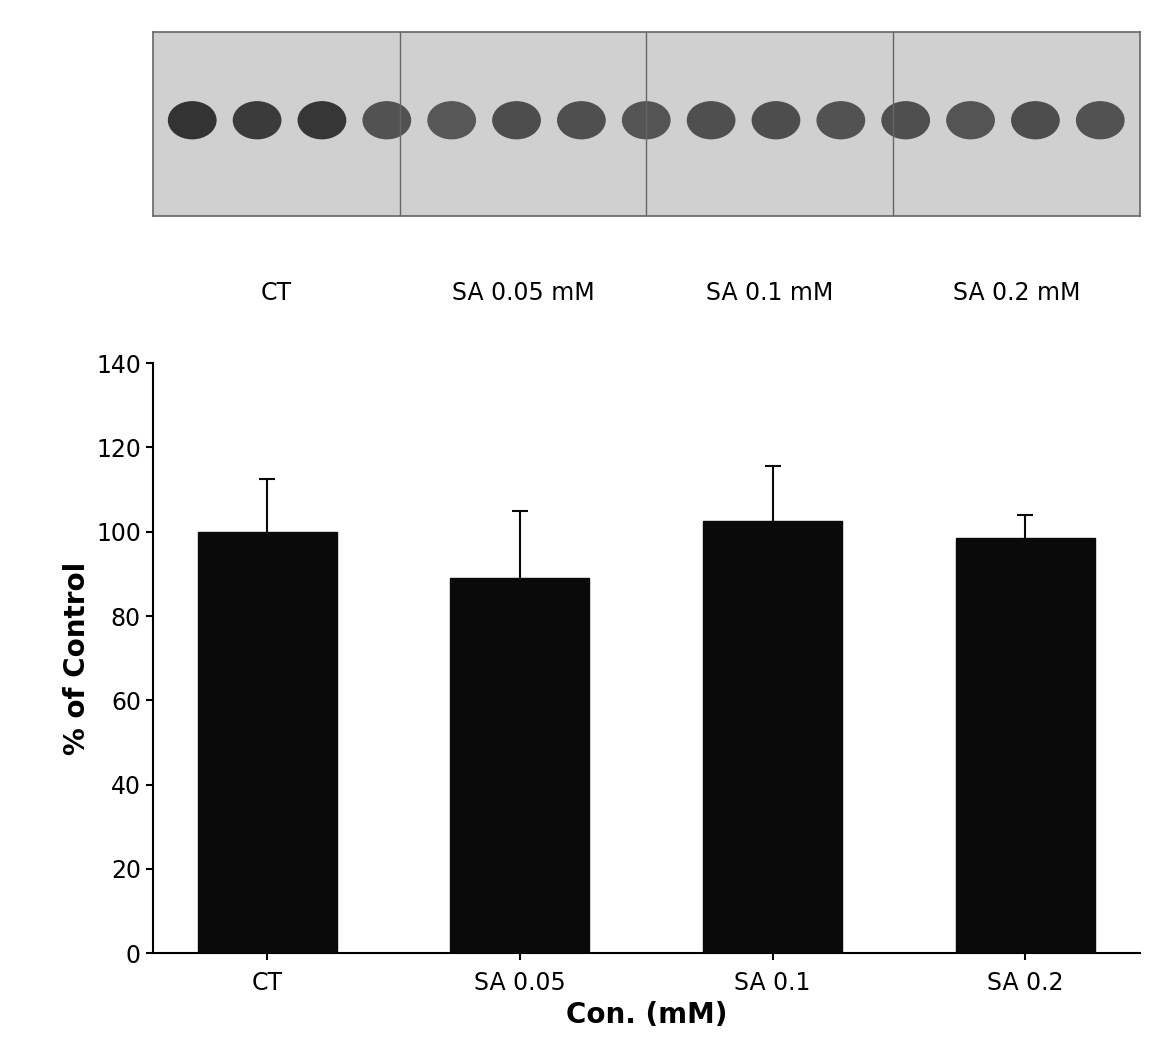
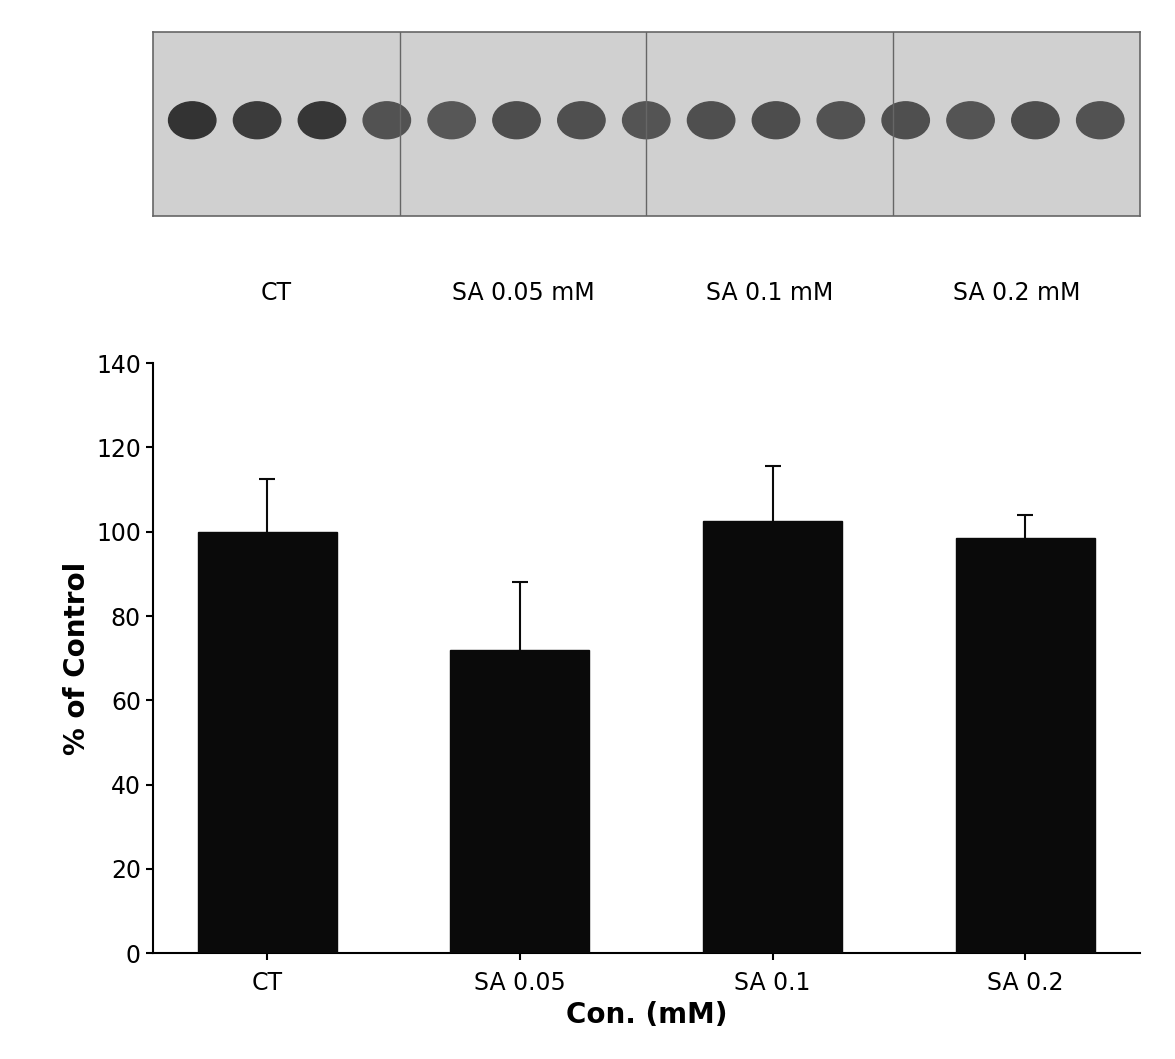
SA 0.05: 89.0 -> 72.0
